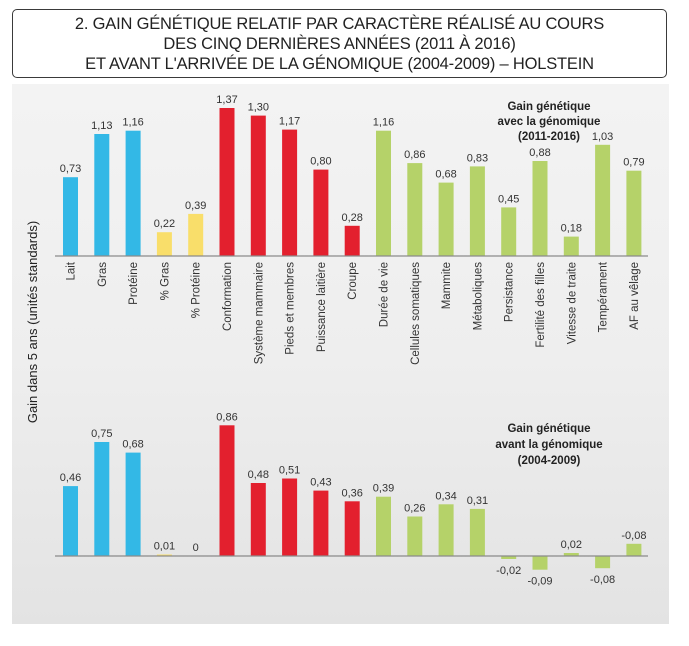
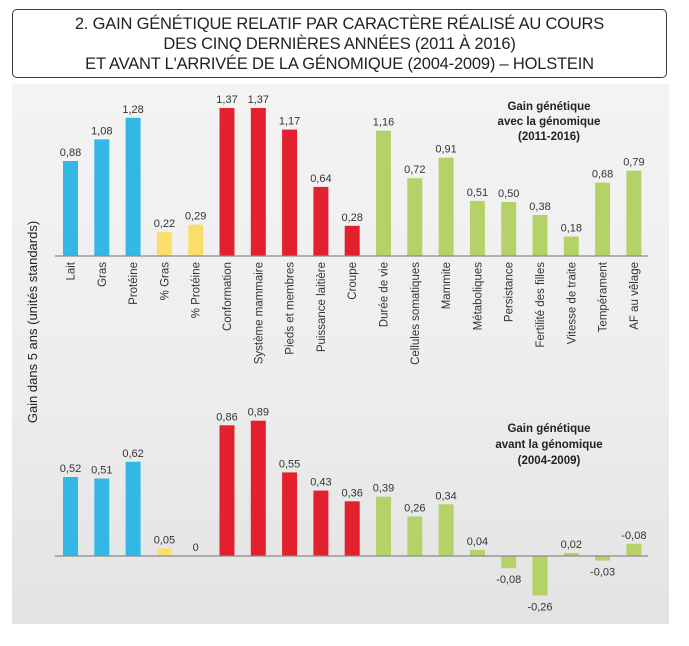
Gain génétique avec la génomique (2011-2016)/Lait: 0,73 -> 0,88
Gain génétique avec la génomique (2011-2016)/Gras: 1,13 -> 1,08
Gain génétique avec la génomique (2011-2016)/Protéine: 1,16 -> 1,28
Gain génétique avec la génomique (2011-2016)/% Protéine: 0,39 -> 0,29
Gain génétique avec la génomique (2011-2016)/Système mammaire: 1,30 -> 1,37
Gain génétique avec la génomique (2011-2016)/Puissance laitière: 0,80 -> 0,64
Gain génétique avec la génomique (2011-2016)/Cellules somatiques: 0,86 -> 0,72
Gain génétique avec la génomique (2011-2016)/Mammite: 0,68 -> 0,91
Gain génétique avec la génomique (2011-2016)/Métaboliques: 0,83 -> 0,51
Gain génétique avec la génomique (2011-2016)/Persistance: 0,45 -> 0,50
Gain génétique avec la génomique (2011-2016)/Fertilité des filles: 0,88 -> 0,38
Gain génétique avec la génomique (2011-2016)/Tempérament: 1,03 -> 0,68
Gain génétique avant la génomique (2004-2009)/Lait: 0,46 -> 0,52
Gain génétique avant la génomique (2004-2009)/Gras: 0,75 -> 0,51
Gain génétique avant la génomique (2004-2009)/Protéine: 0,68 -> 0,62
Gain génétique avant la génomique (2004-2009)/% Gras: 0,01 -> 0,05
Gain génétique avant la génomique (2004-2009)/Système mammaire: 0,48 -> 0,89
Gain génétique avant la génomique (2004-2009)/Pieds et membres: 0,51 -> 0,55
Gain génétique avant la génomique (2004-2009)/Métaboliques: 0,31 -> 0,04
Gain génétique avant la génomique (2004-2009)/Persistance: -0,02 -> -0,08
Gain génétique avant la génomique (2004-2009)/Fertilité des filles: -0,09 -> -0,26
Gain génétique avant la génomique (2004-2009)/Tempérament: -0,08 -> -0,03
